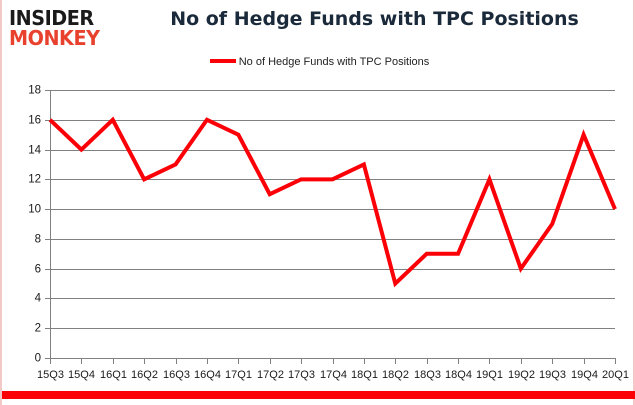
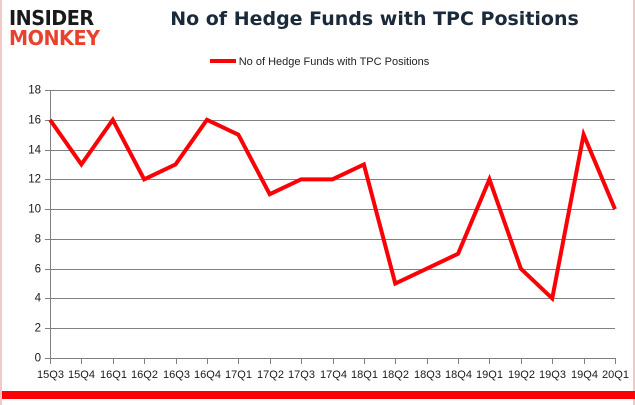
15Q4: 14 -> 13
18Q3: 7 -> 6
19Q3: 9 -> 4
